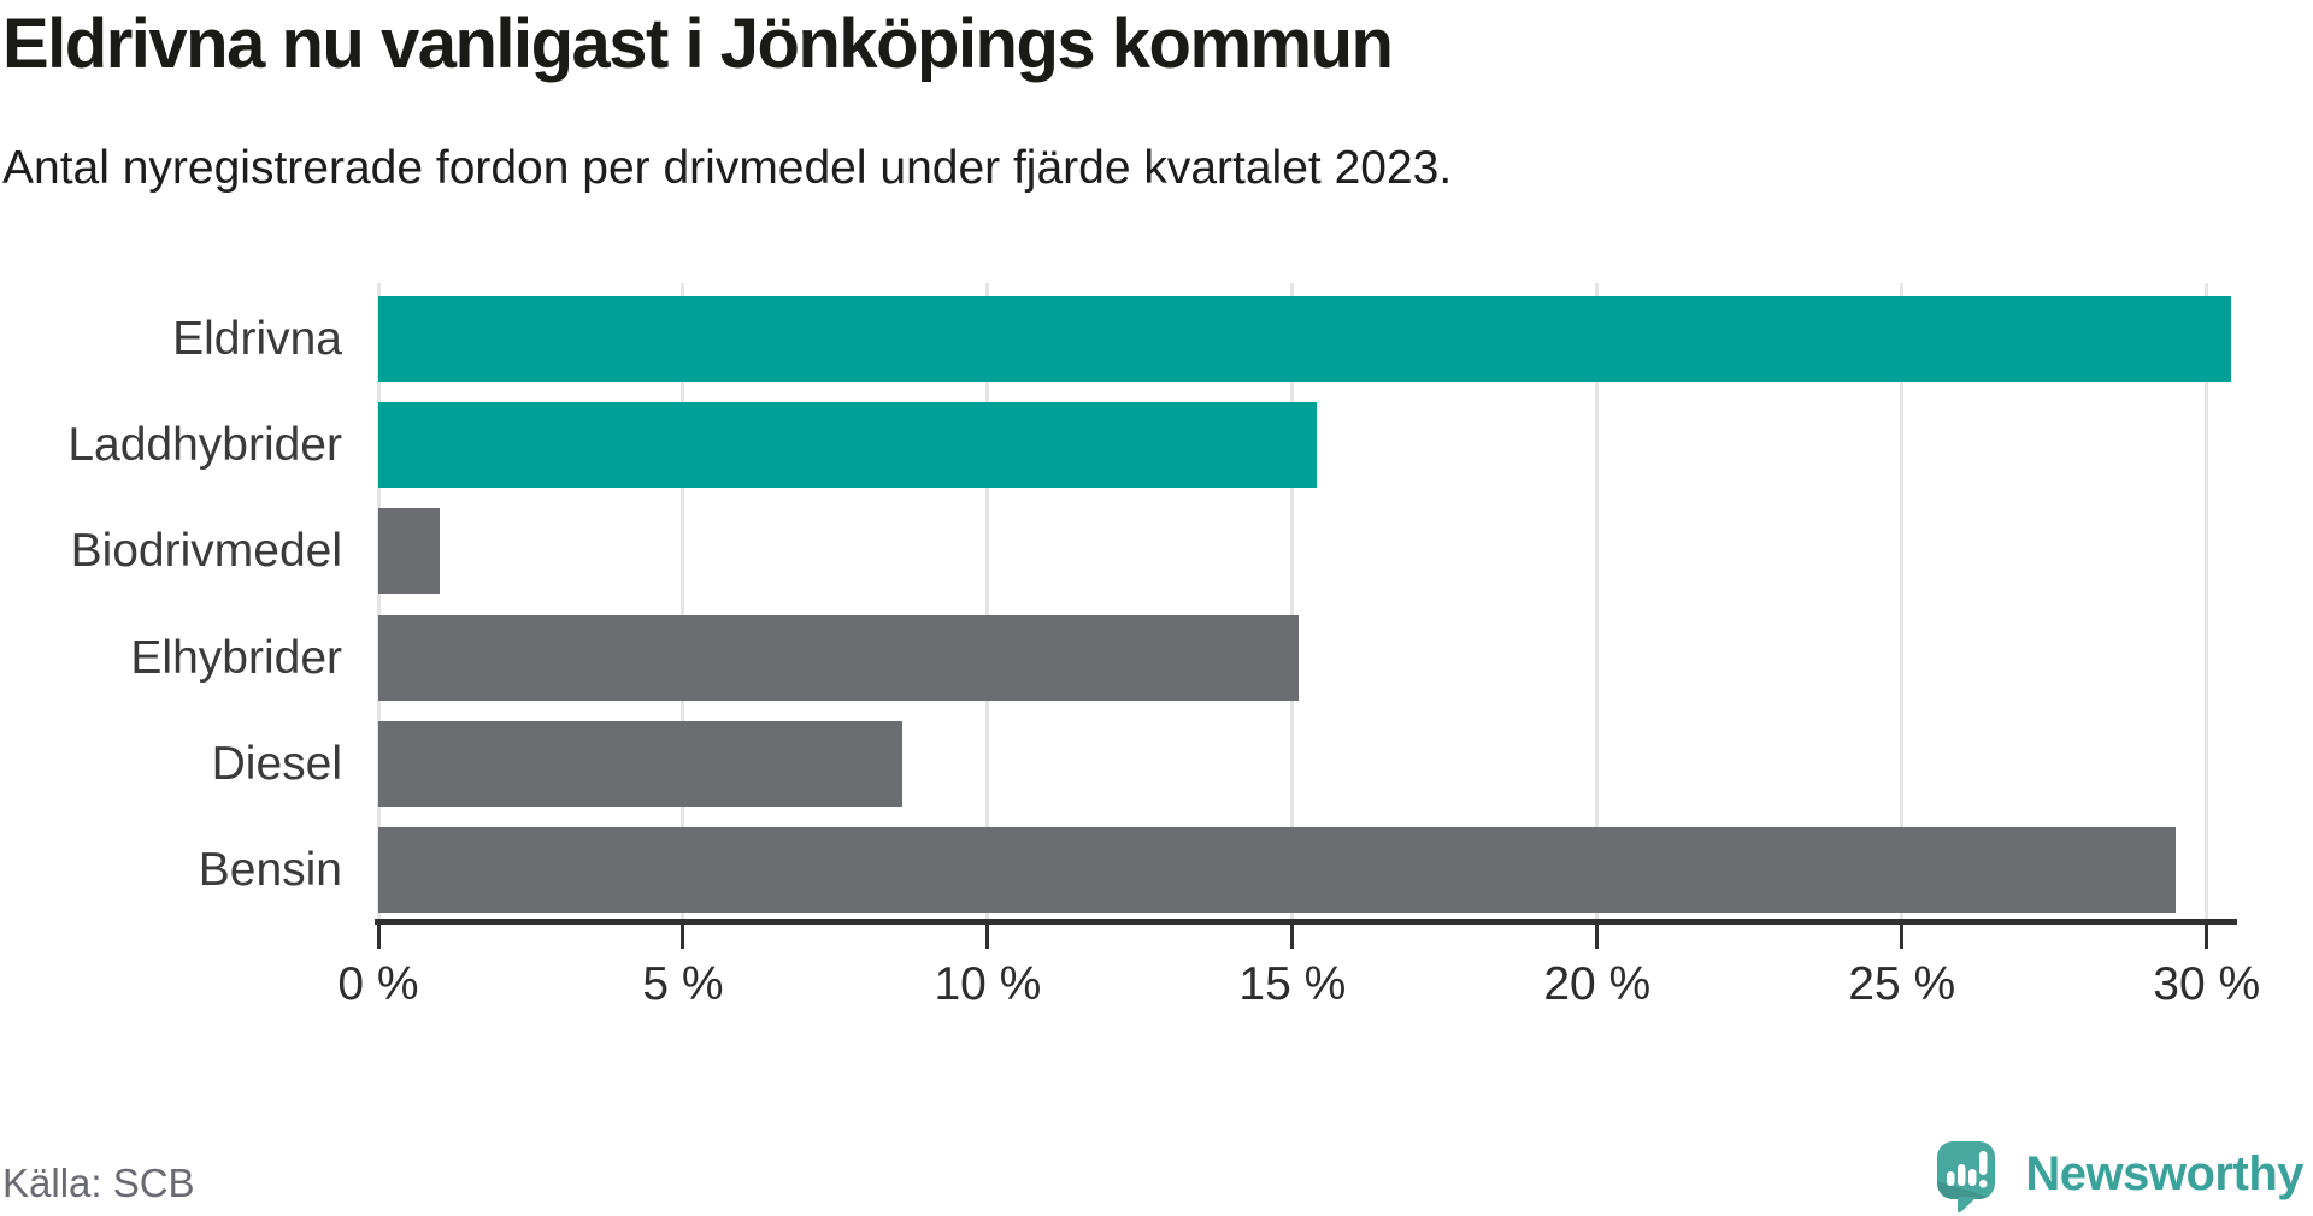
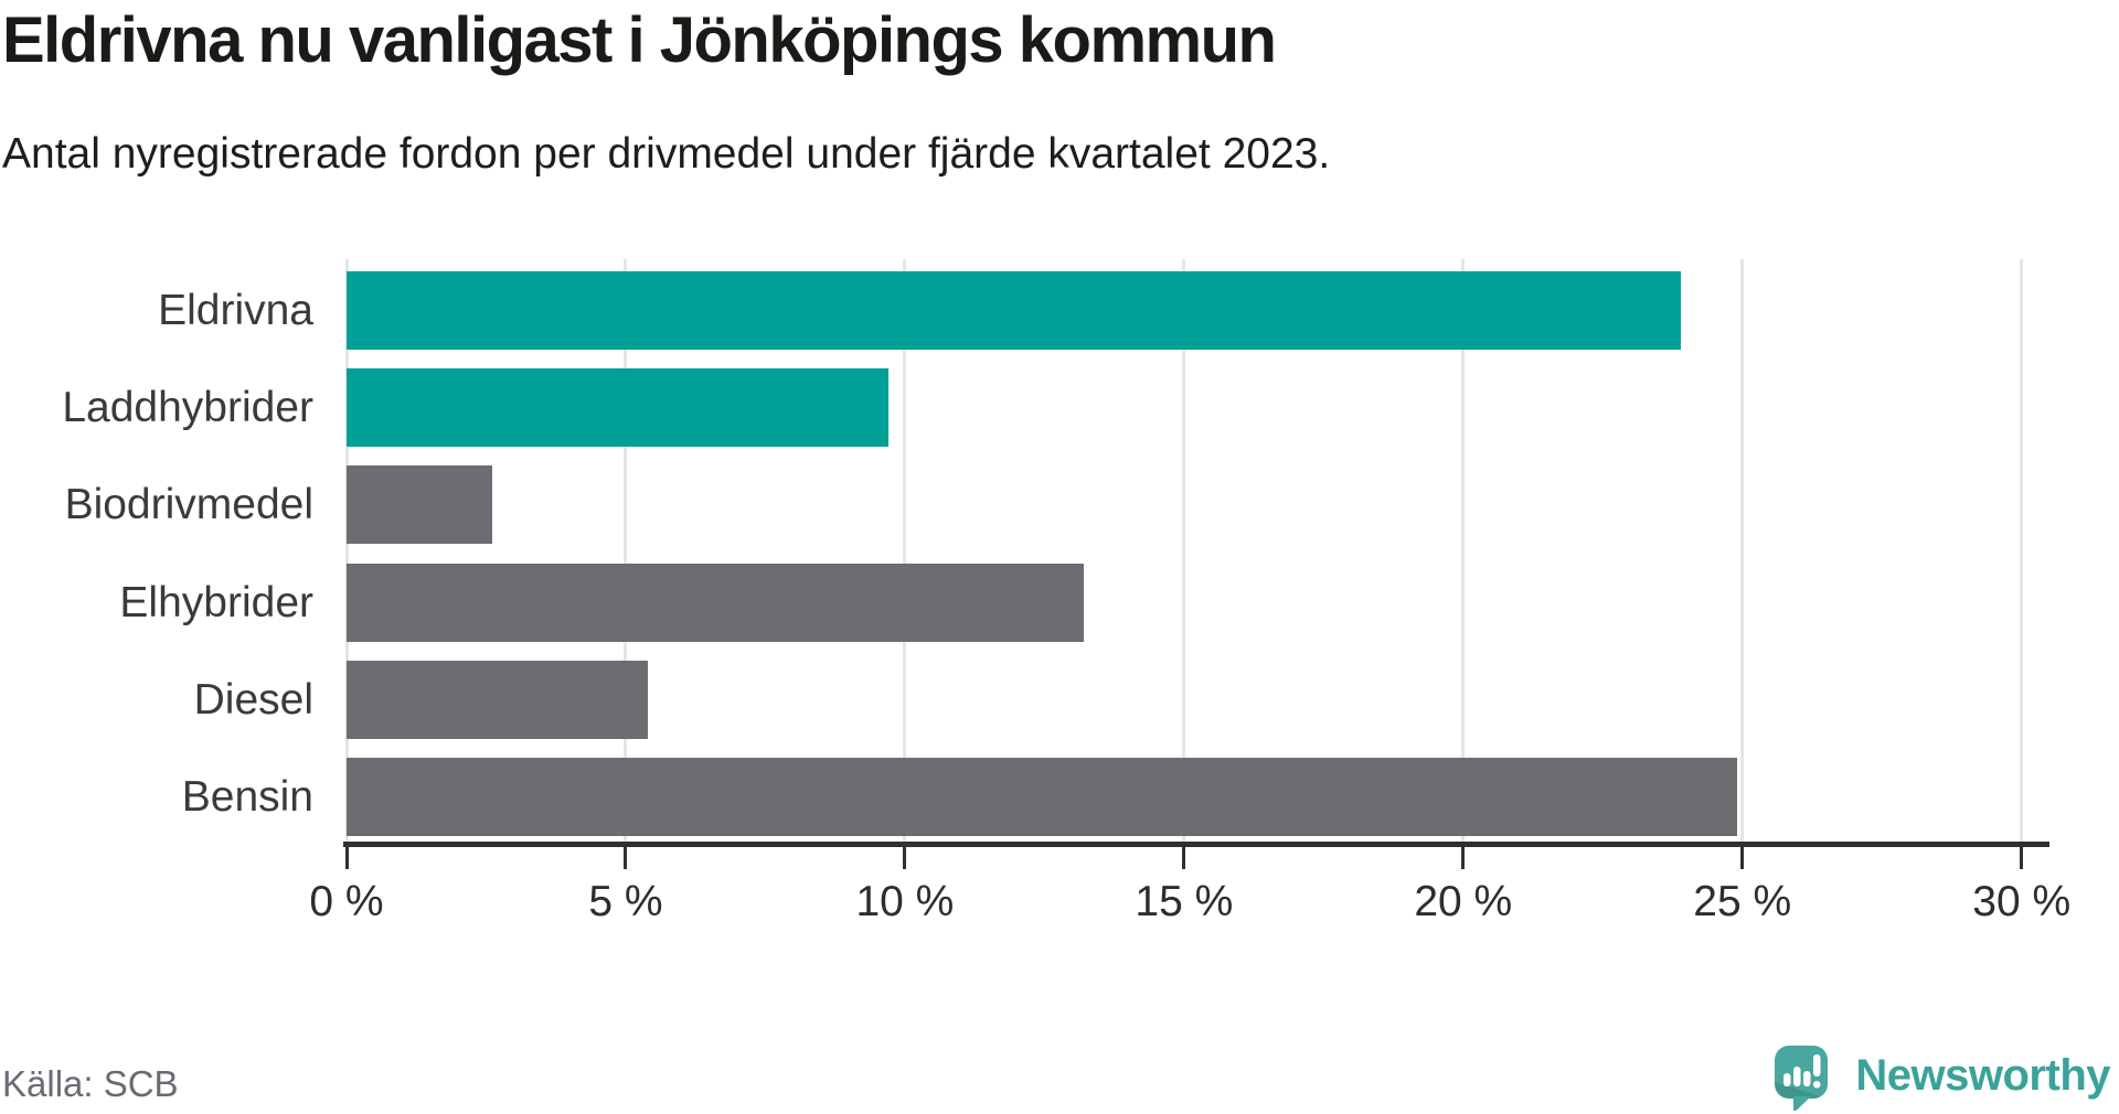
Eldrivna: 30.4% -> 23.9%
Laddhybrider: 15.4% -> 9.7%
Biodrivmedel: 1.0% -> 2.6%
Elhybrider: 15.1% -> 13.2%
Diesel: 8.6% -> 5.4%
Bensin: 29.5% -> 24.9%
